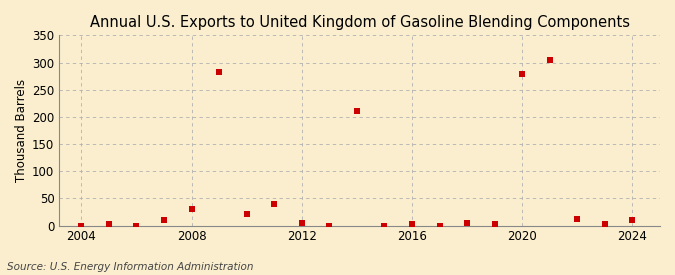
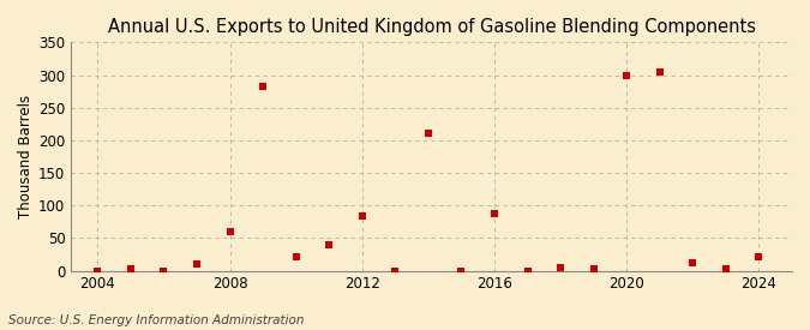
2008: 30 -> 60
2012: 5 -> 84
2016: 3 -> 88
2020: 278 -> 300
2024: 10 -> 22
